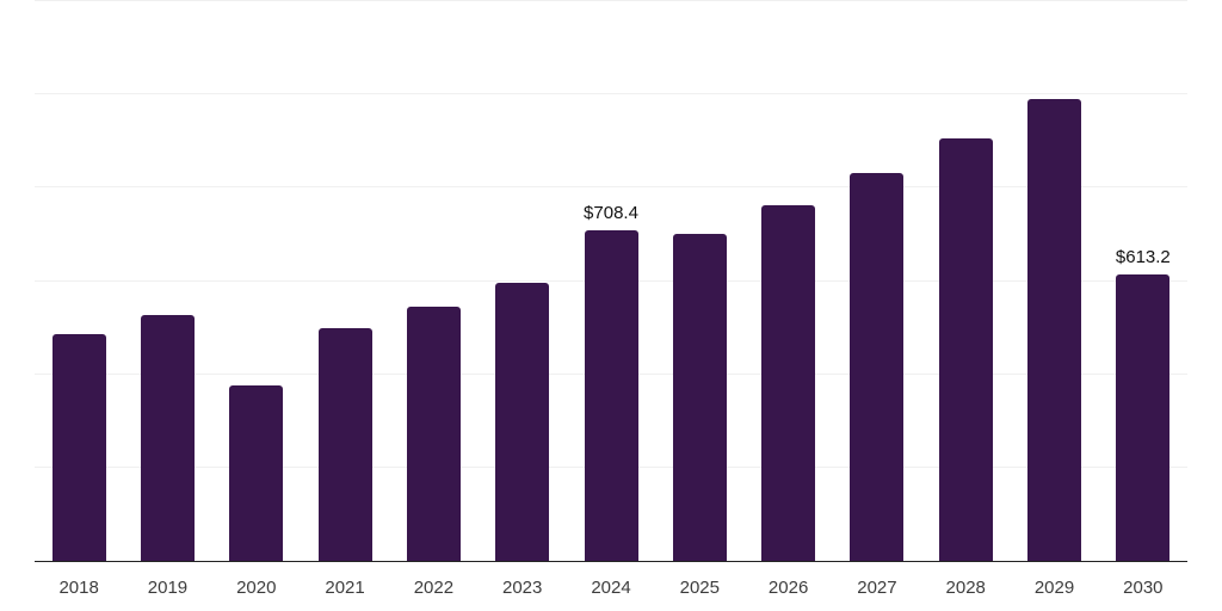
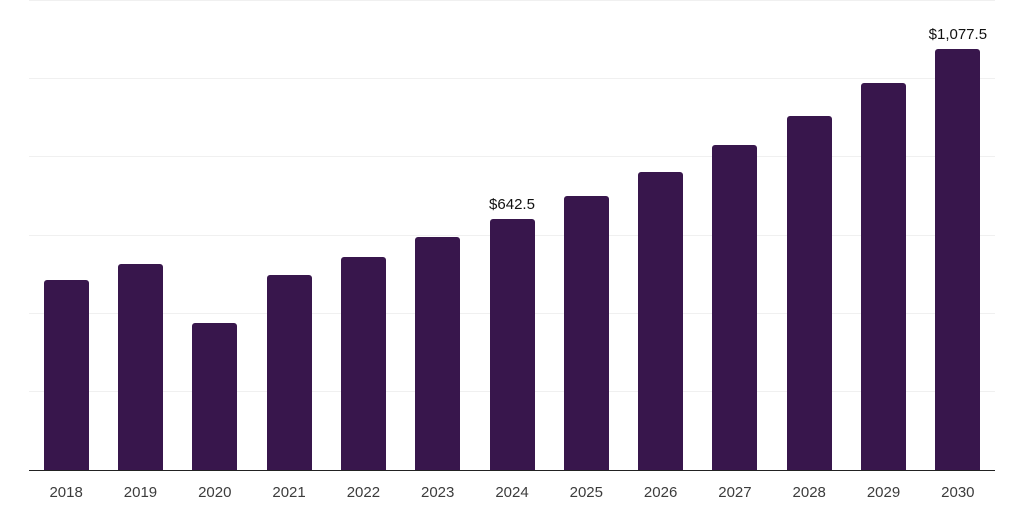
2024: $708.4 -> $642.5
2030: $613.2 -> $1,077.5
